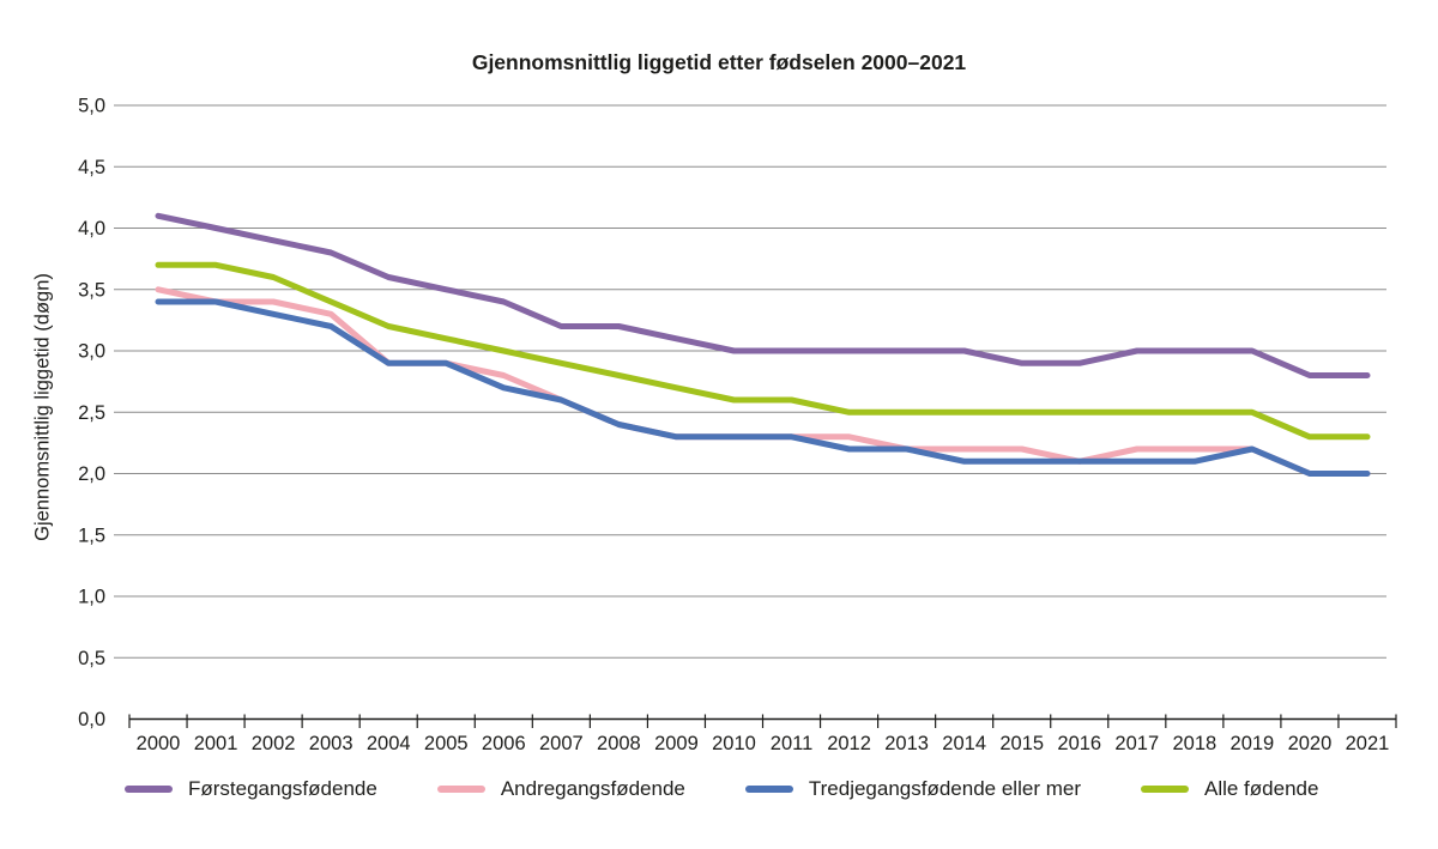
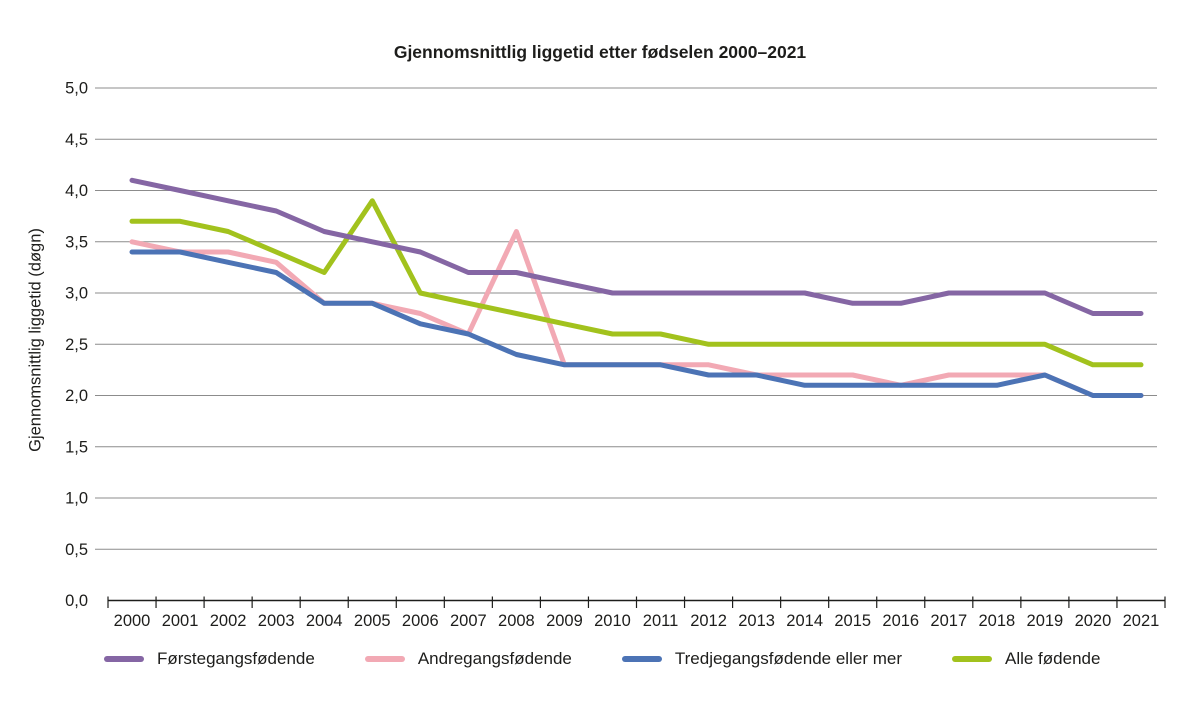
Alle fødende/2005: 3,1 -> 3,9
Andregangsfødende/2008: 2,4 -> 3,6
